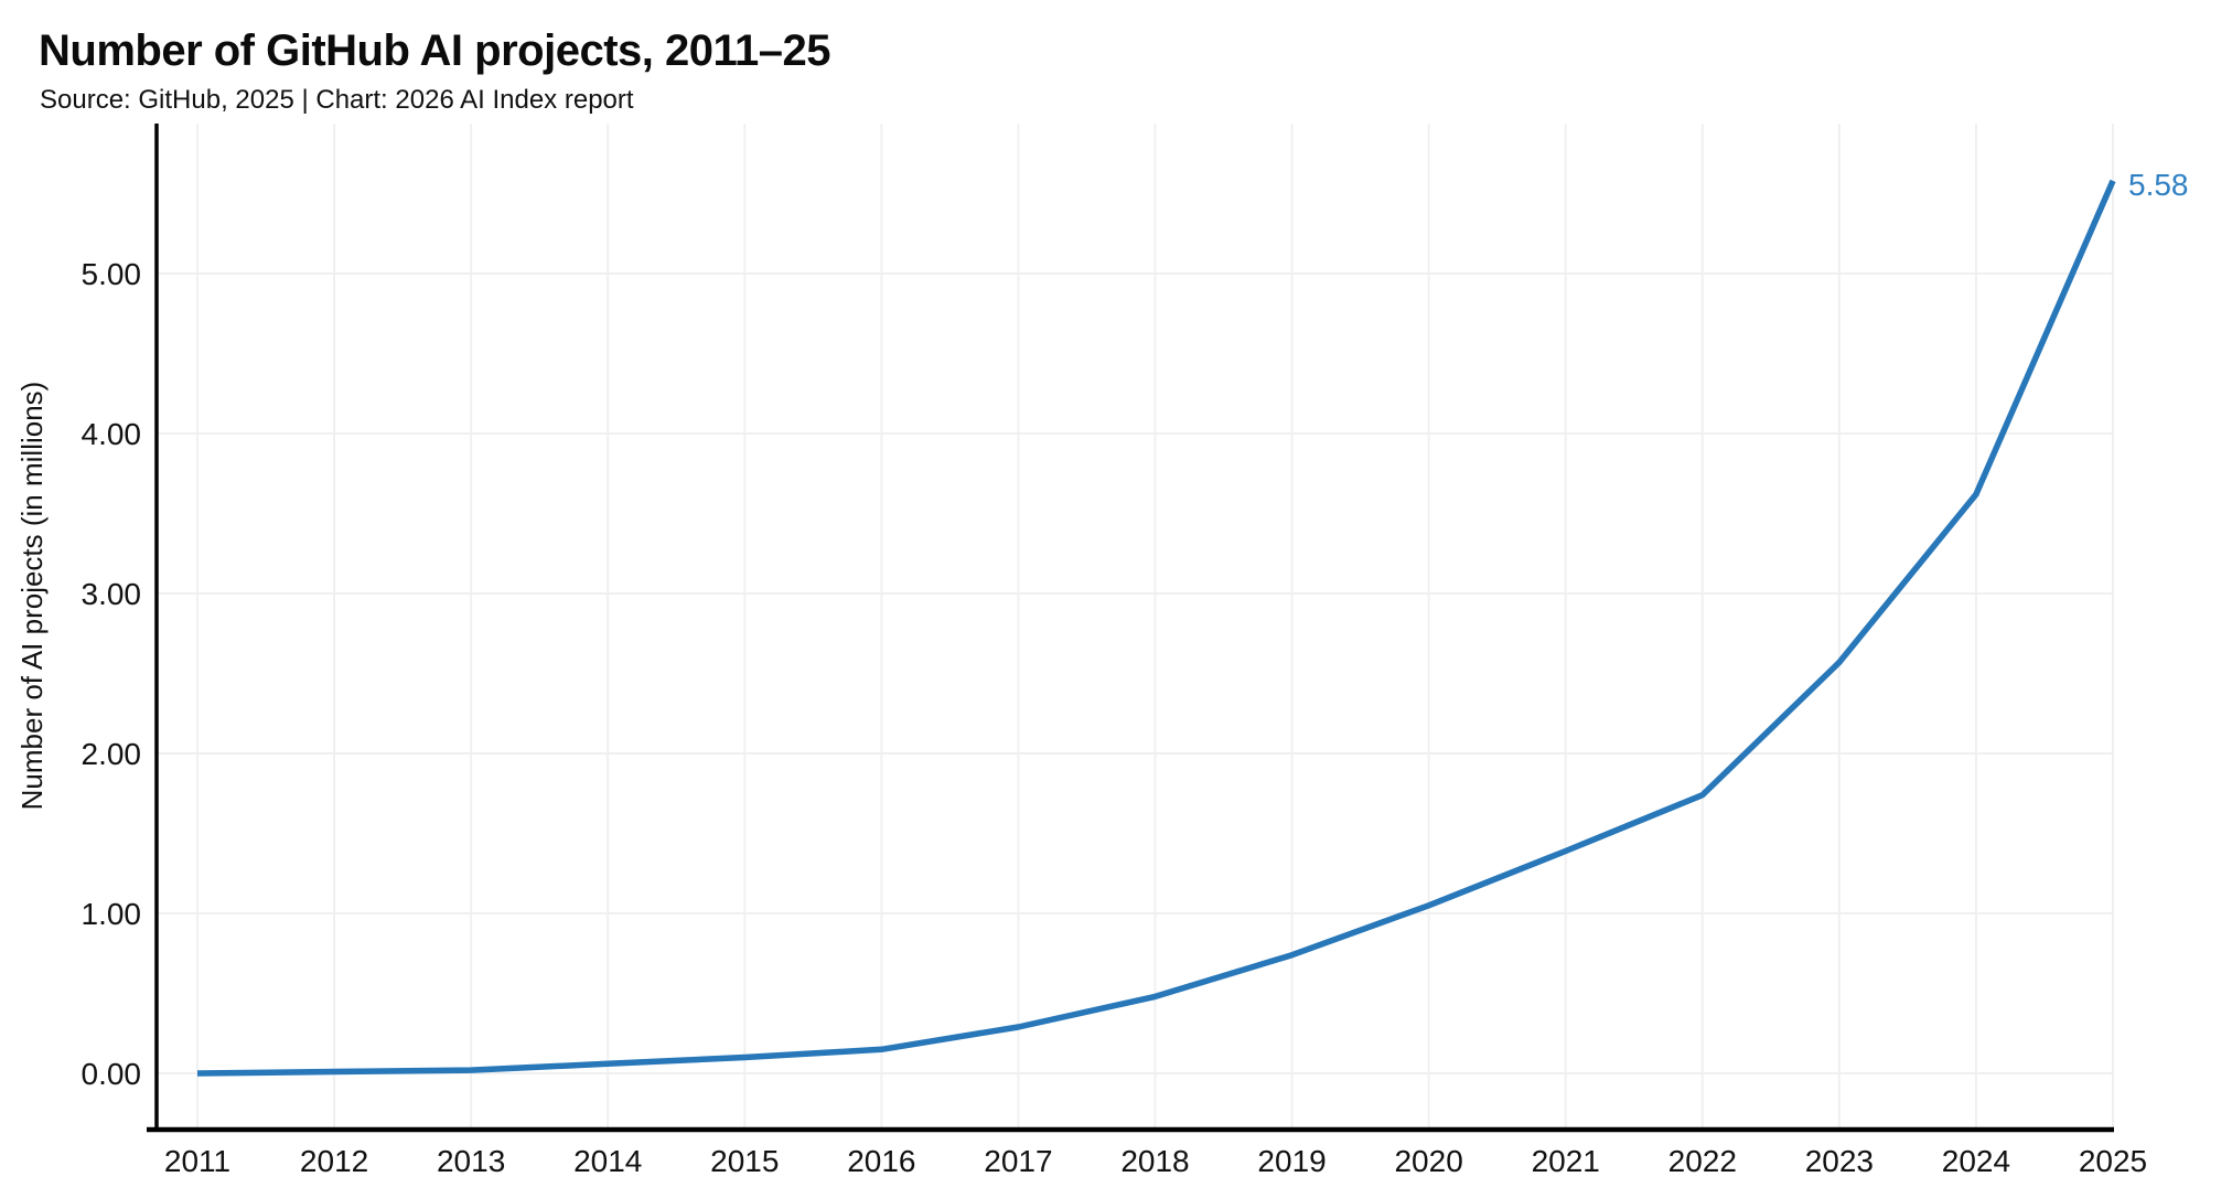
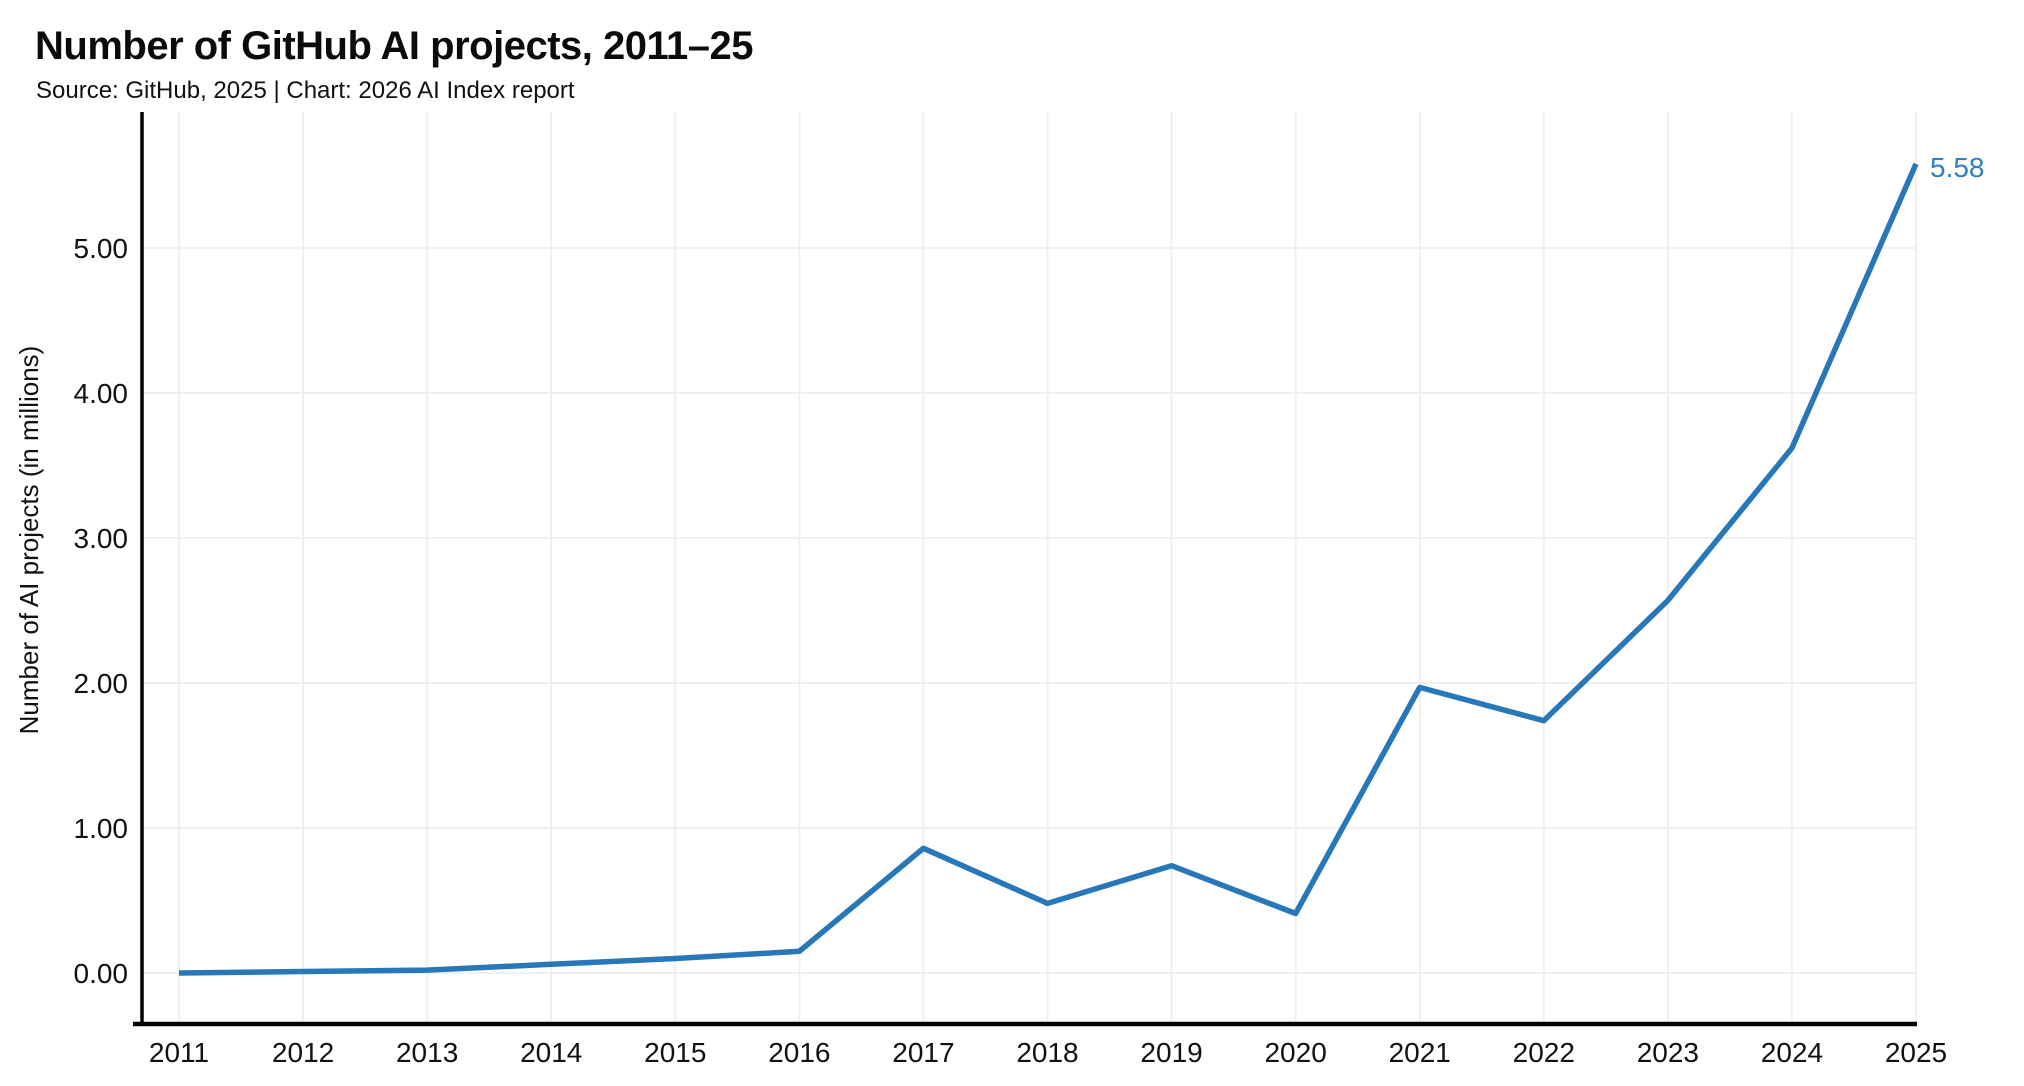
2017: 0.29 -> 0.86
2020: 1.05 -> 0.41
2021: 1.39 -> 1.97
